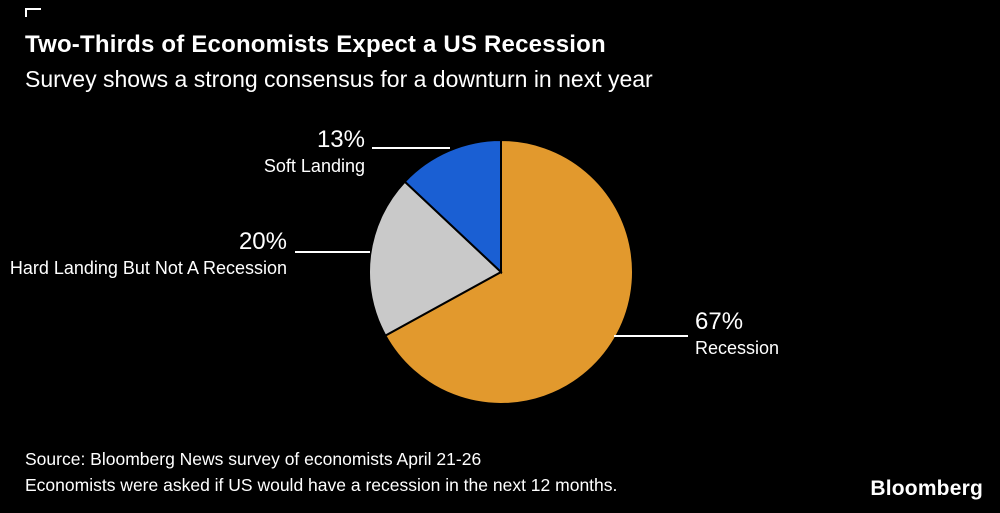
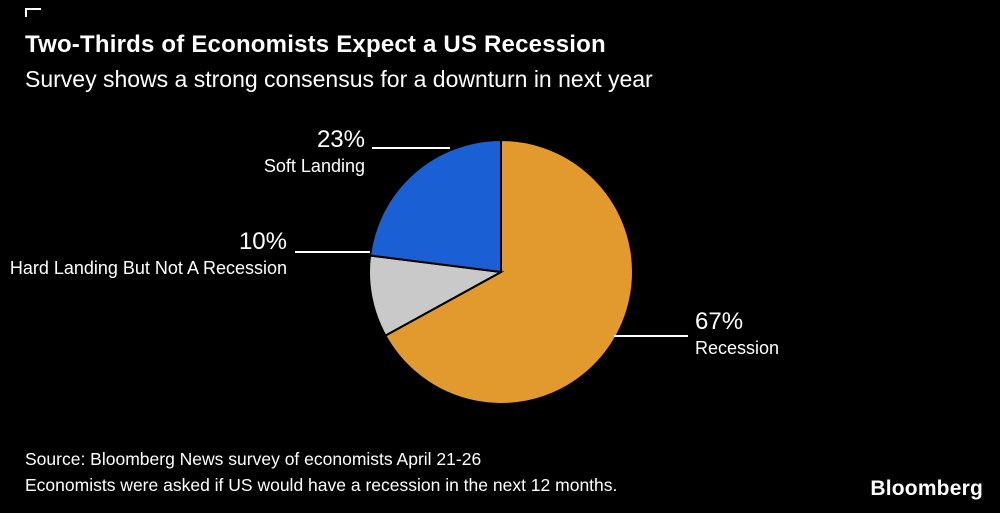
Hard Landing But Not A Recession: 20% -> 10%
Soft Landing: 13% -> 23%
